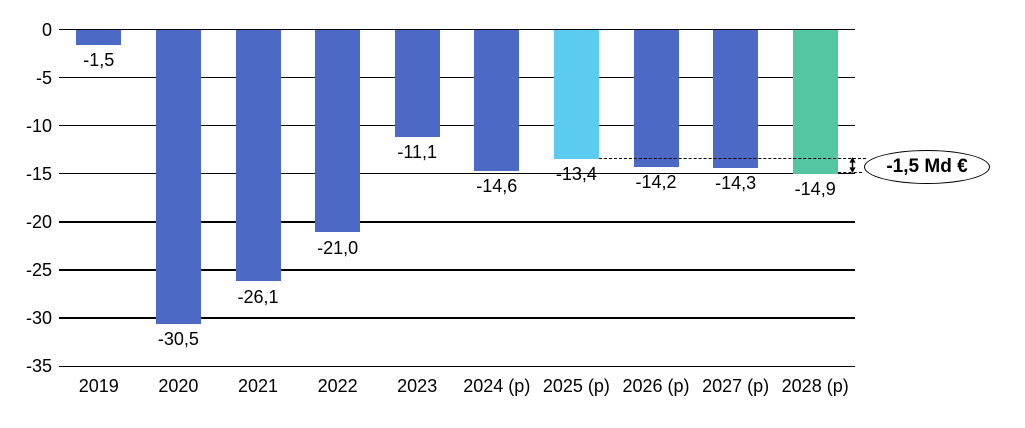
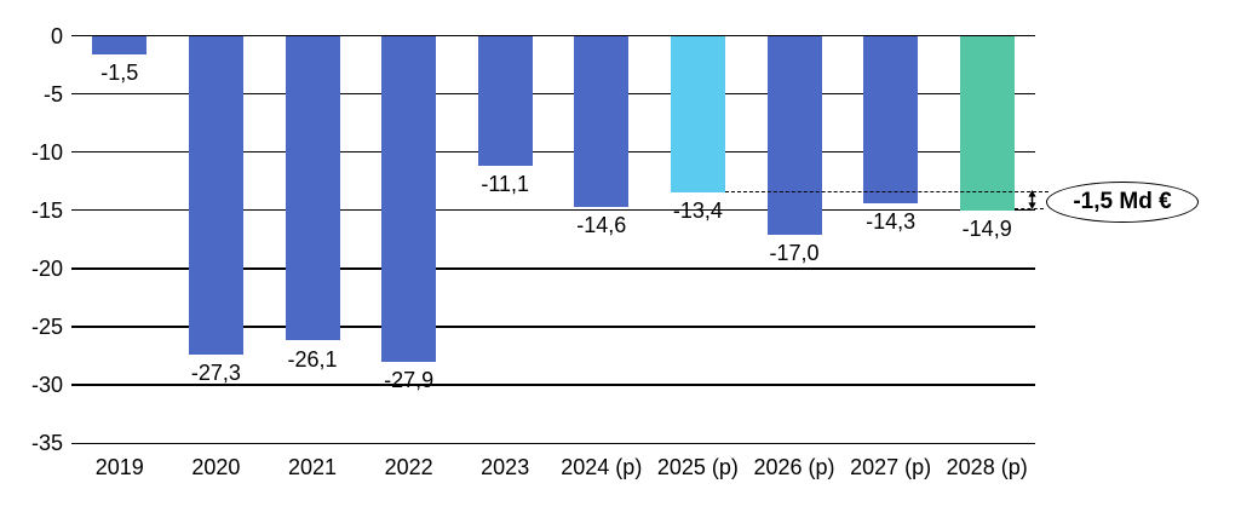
2020: -30,5 -> -27,3
2022: -21,0 -> -27,9
2026 (p): -14,2 -> -17,0
